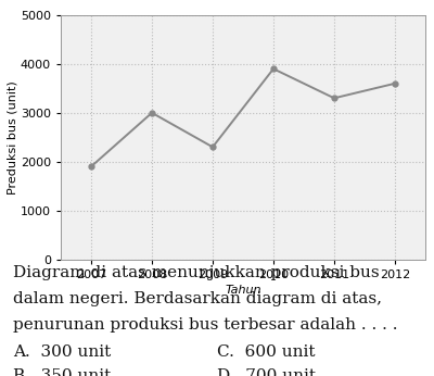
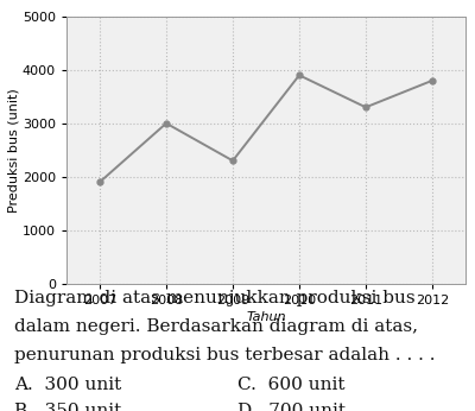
2012: 3600 -> 3800
